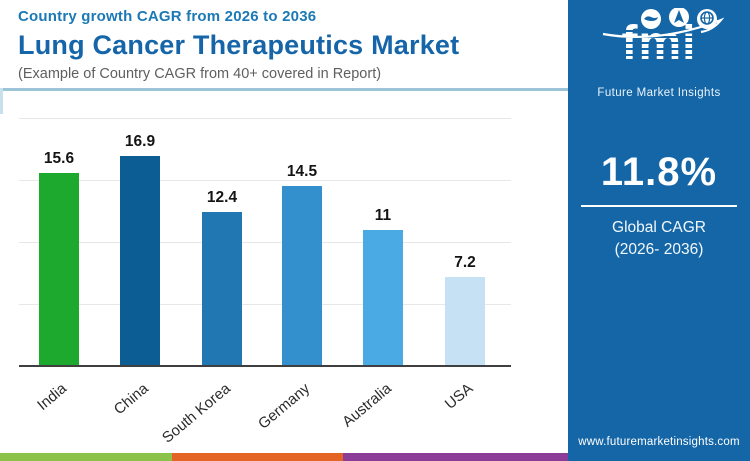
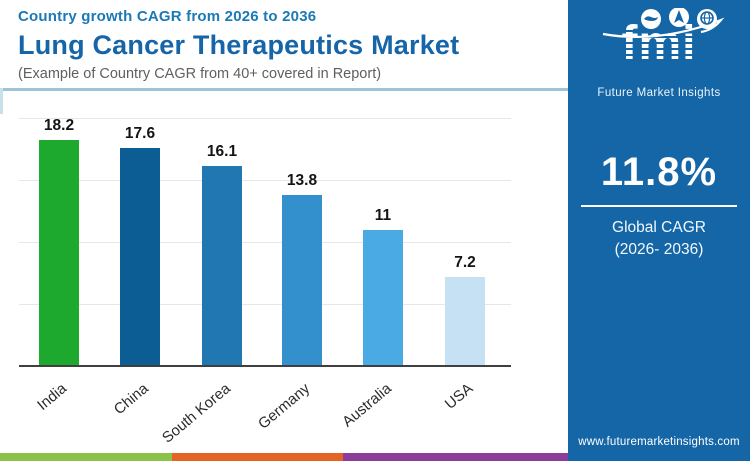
India: 15.6 -> 18.2
China: 16.9 -> 17.6
South Korea: 12.4 -> 16.1
Germany: 14.5 -> 13.8
